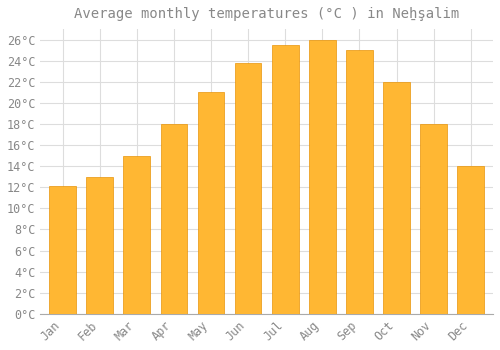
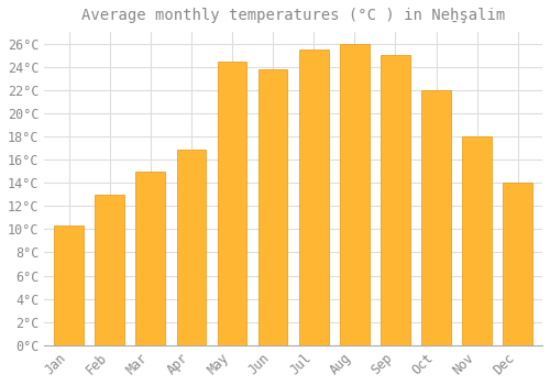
Jan: 12.1°C -> 10.3°C
Apr: 18.0°C -> 16.9°C
May: 21.0°C -> 24.4°C
